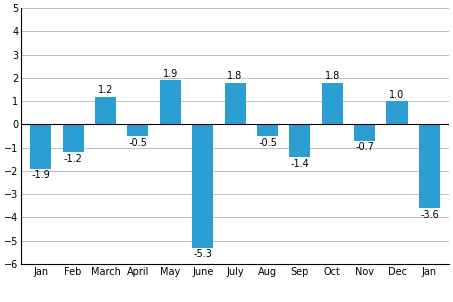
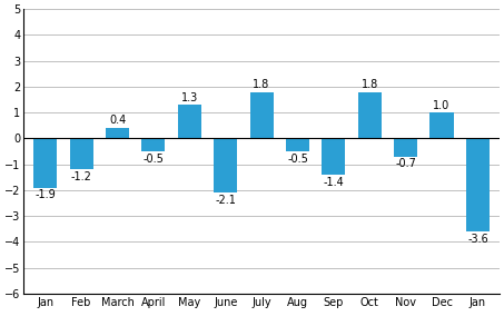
March: 1.2 -> 0.4
May: 1.9 -> 1.3
June: -5.3 -> -2.1
